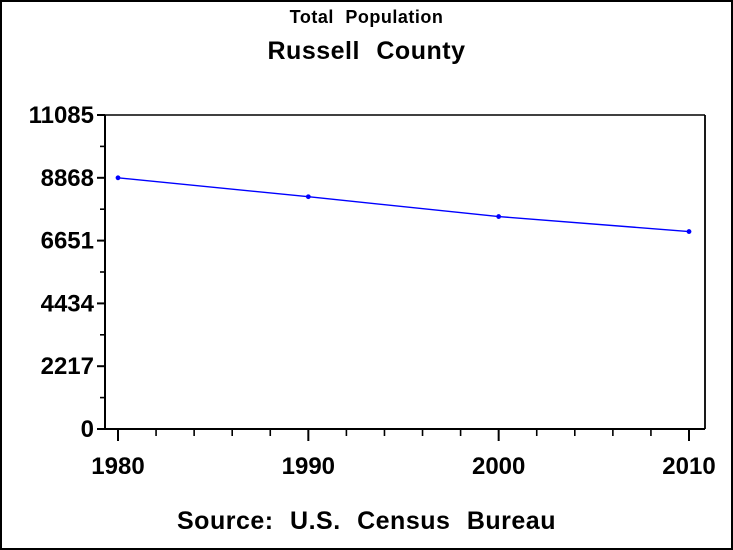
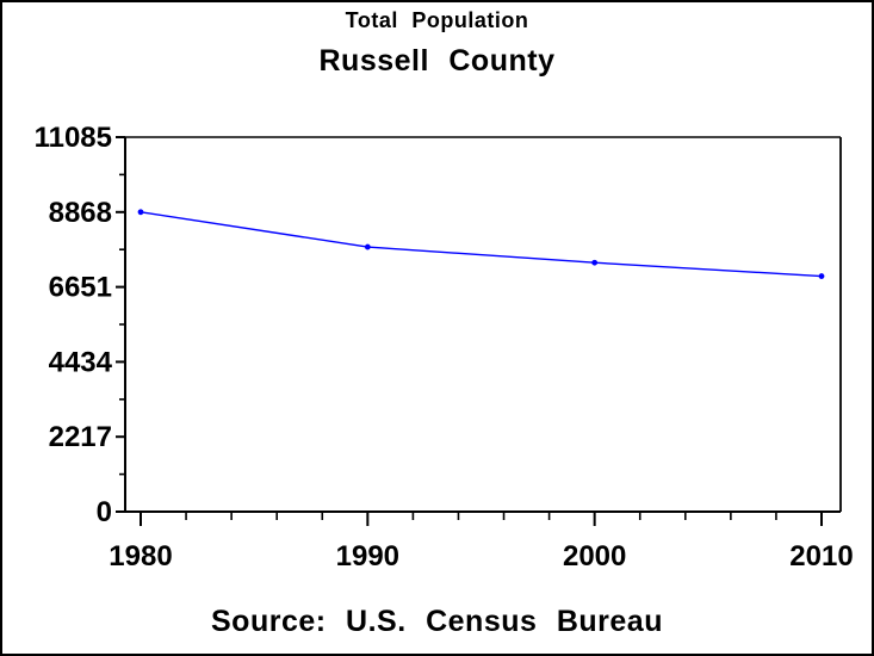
1990: 8200 -> 7800
2000: 7500 -> 7400
